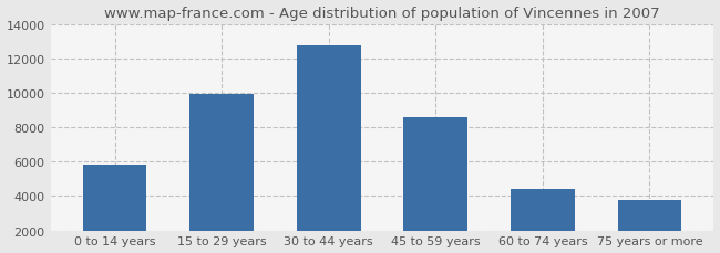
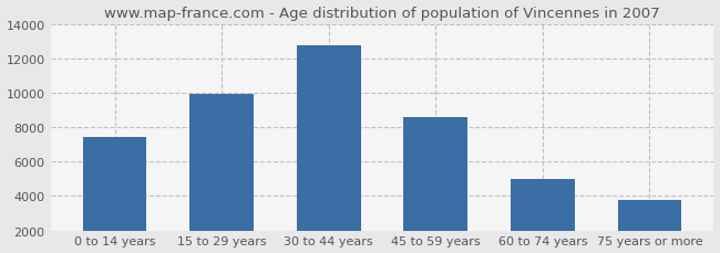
0 to 14 years: 5800 -> 7400
60 to 74 years: 4400 -> 5000
